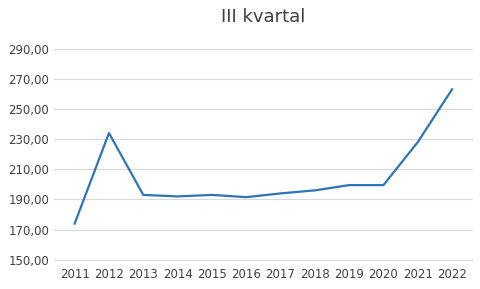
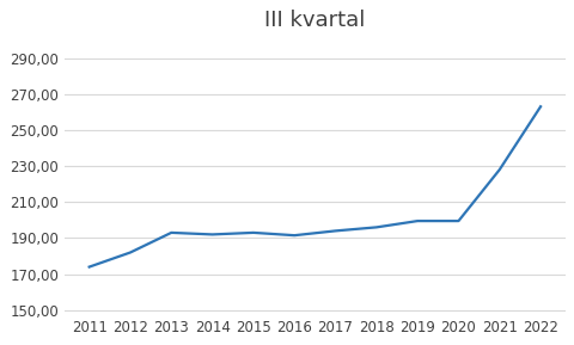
2012: 234 -> 182
